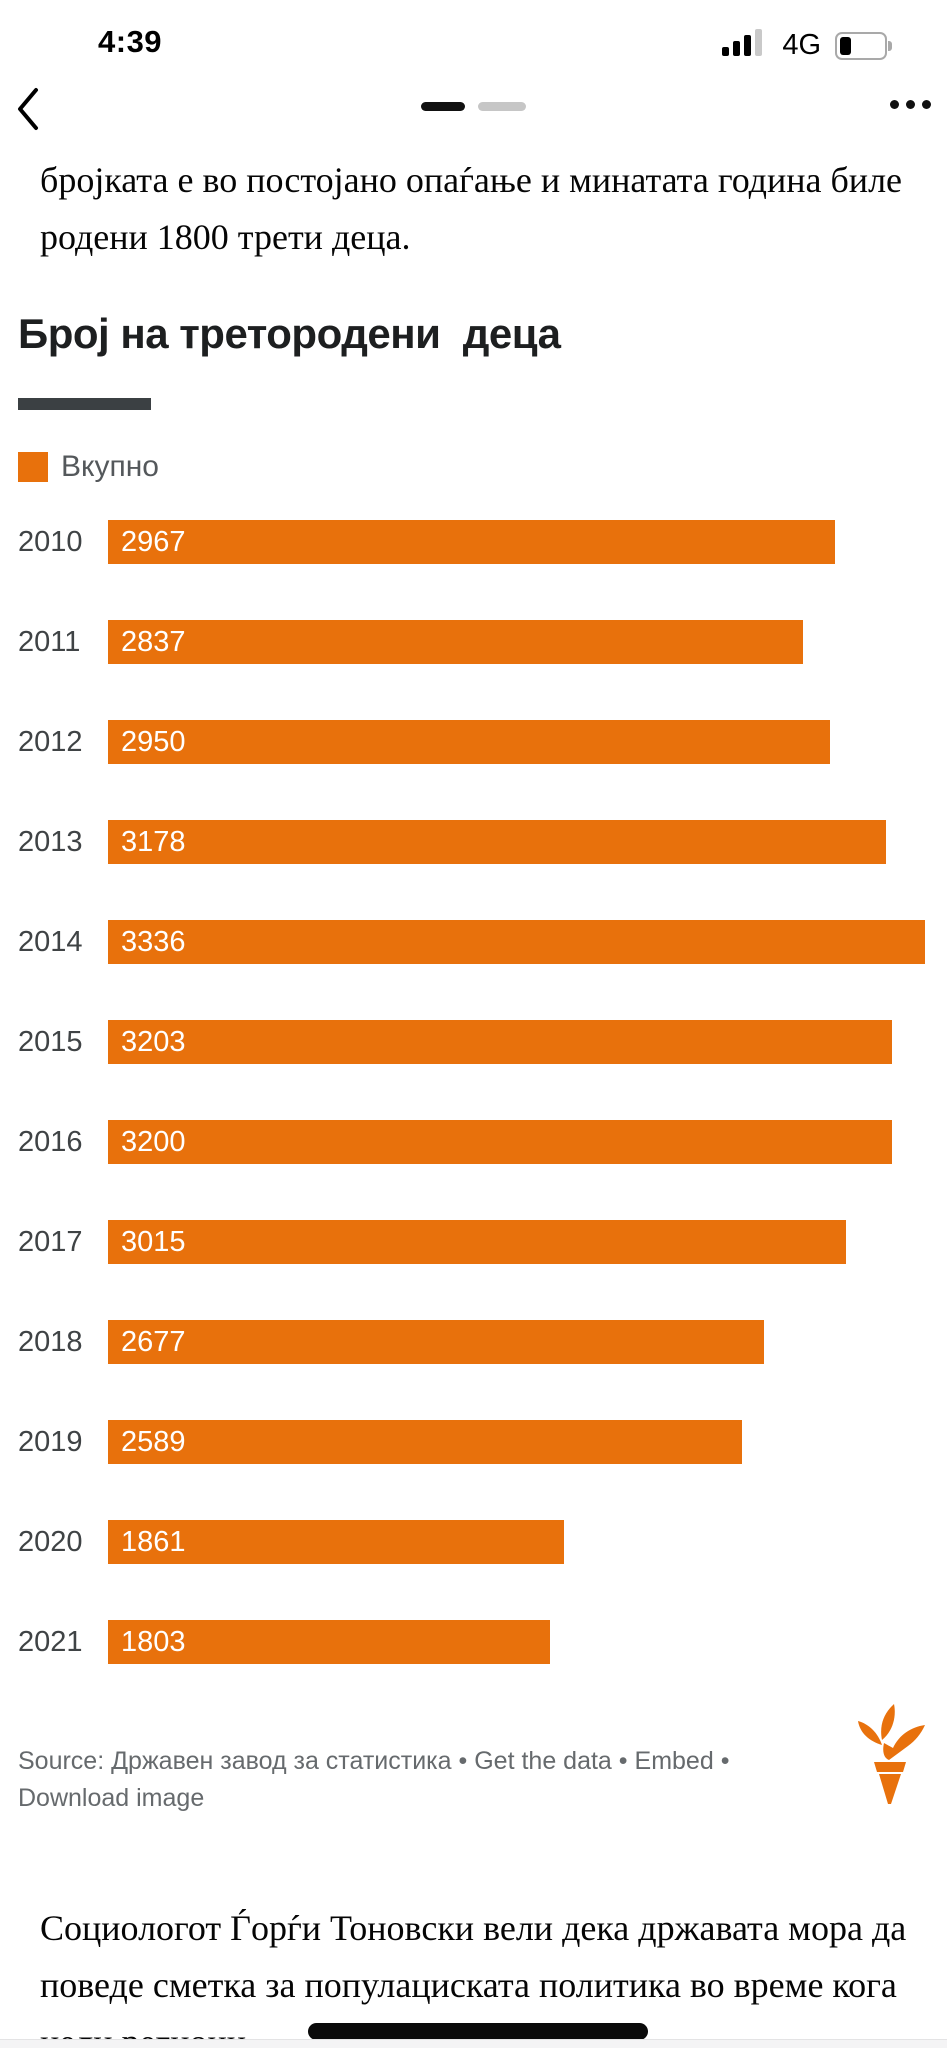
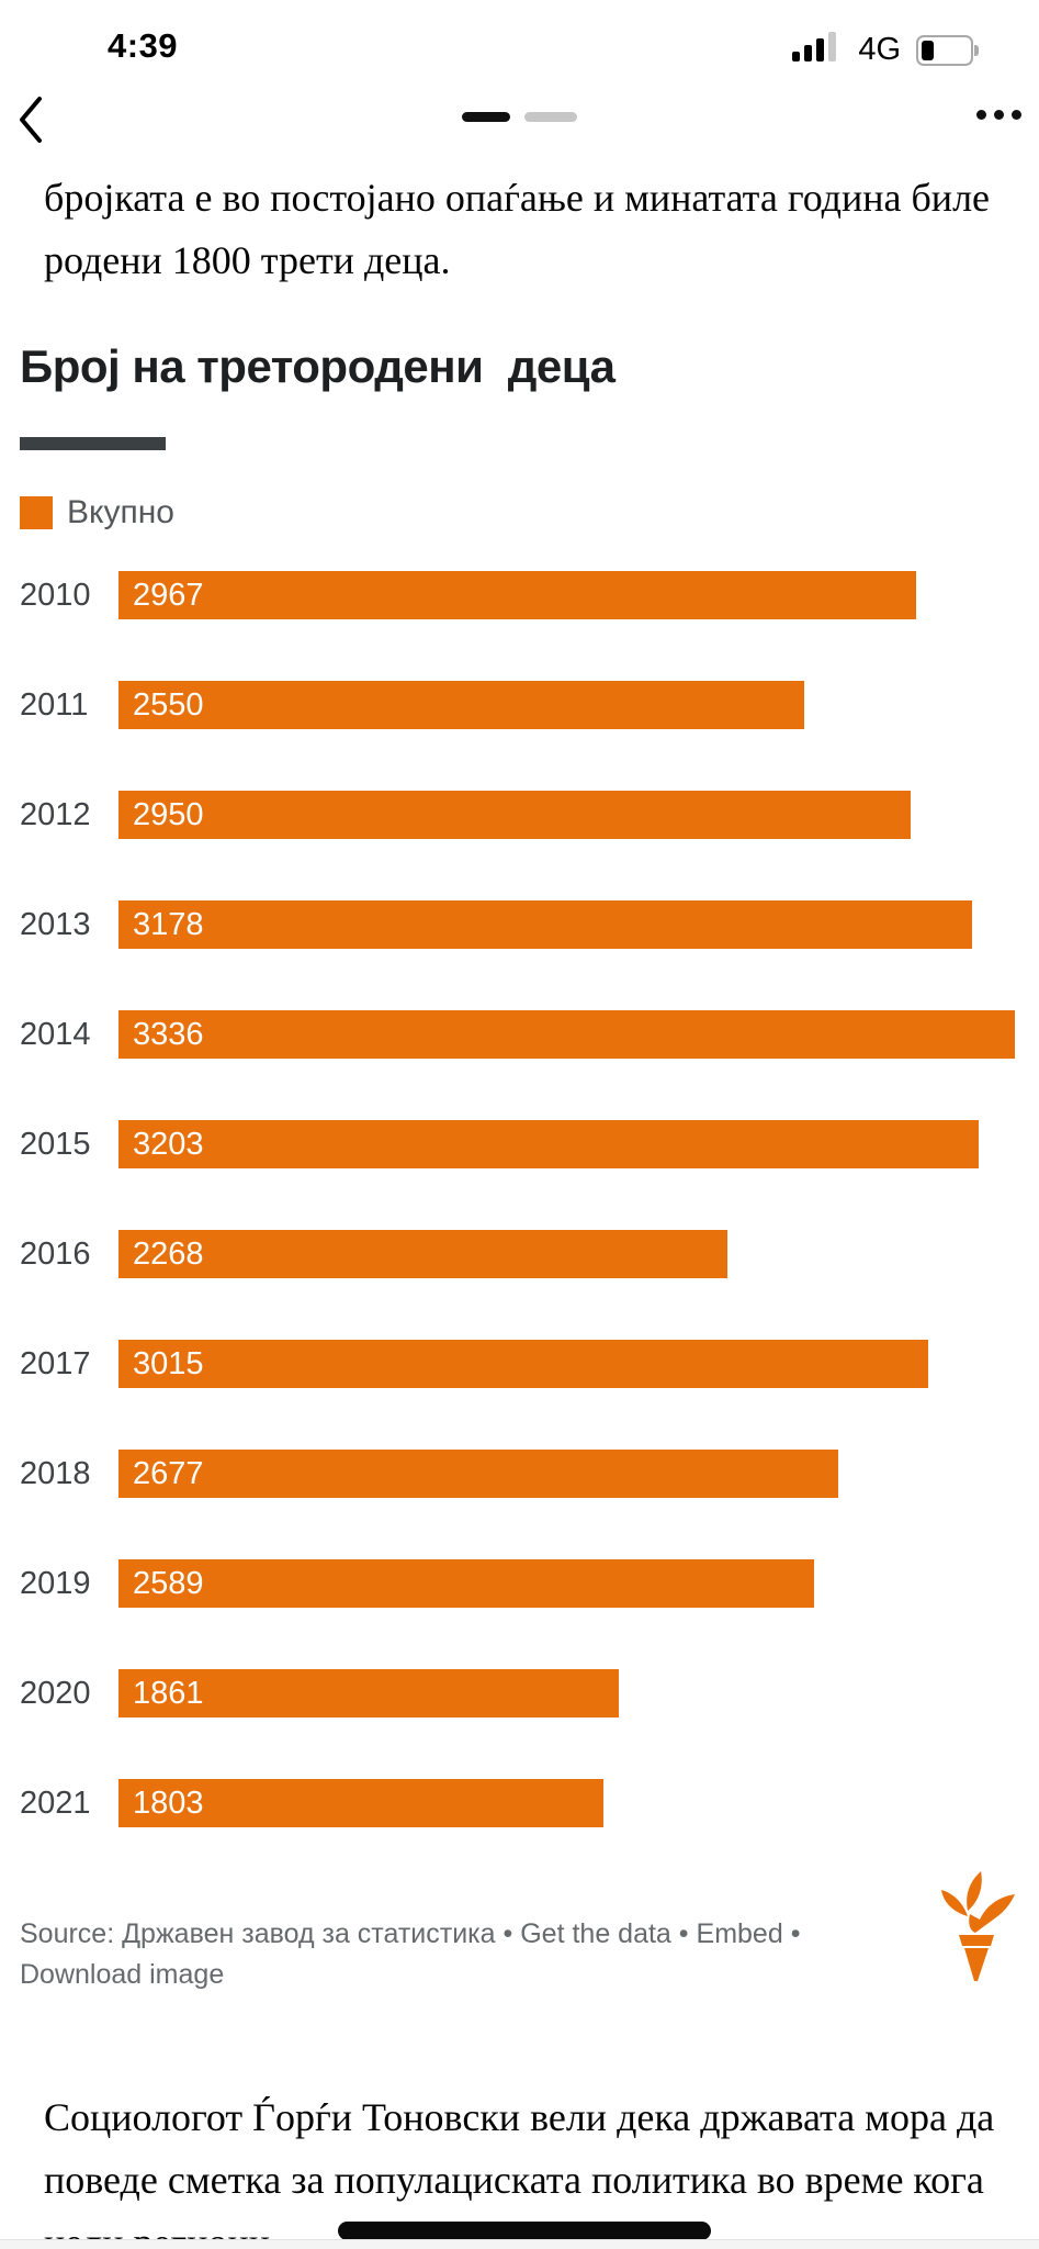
2011: 2837 -> 2550
2016: 3200 -> 2268
